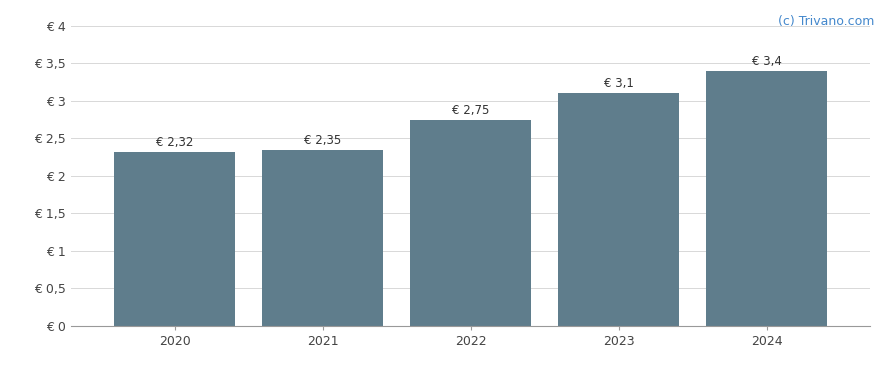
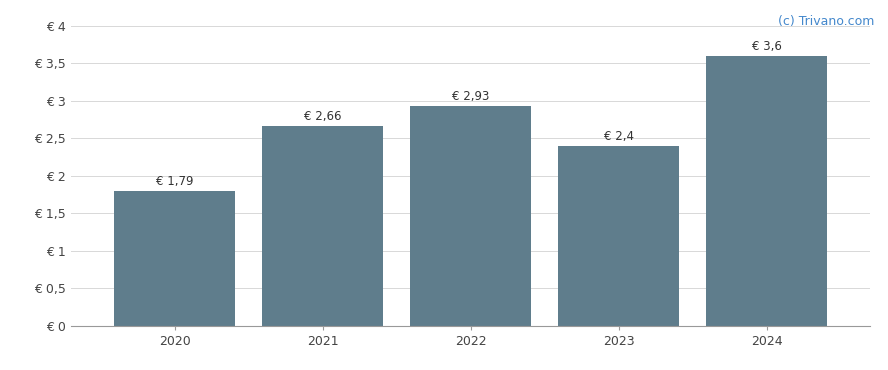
2020: 2,32 -> 1,79
2021: 2,35 -> 2,66
2022: 2,75 -> 2,93
2023: 3,1 -> 2,4
2024: 3,4 -> 3,6
